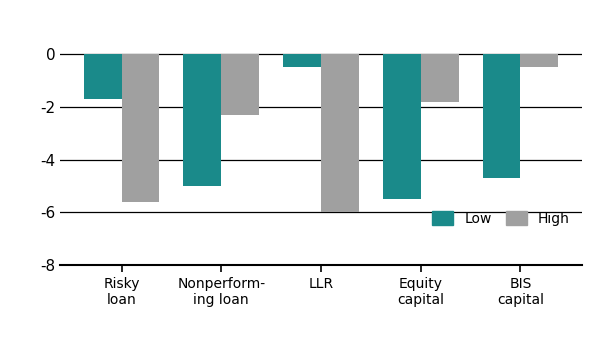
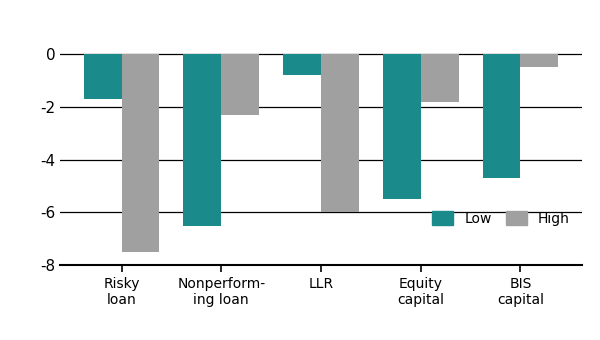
High/Risky loan: -5.6 -> -7.5
Low/Nonperform- ing loan: -5.0 -> -6.5
Low/LLR: -0.5 -> -0.8
